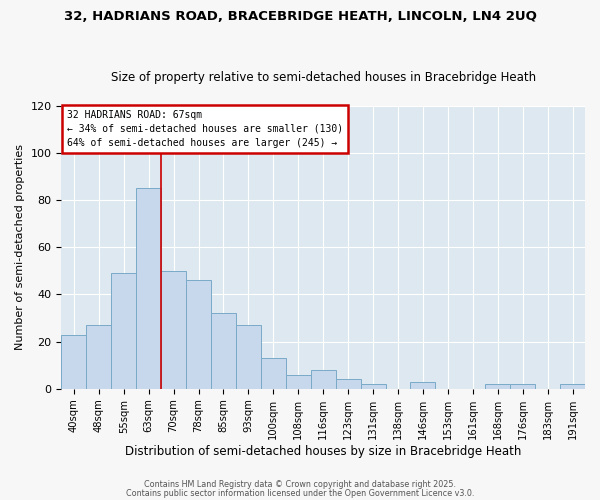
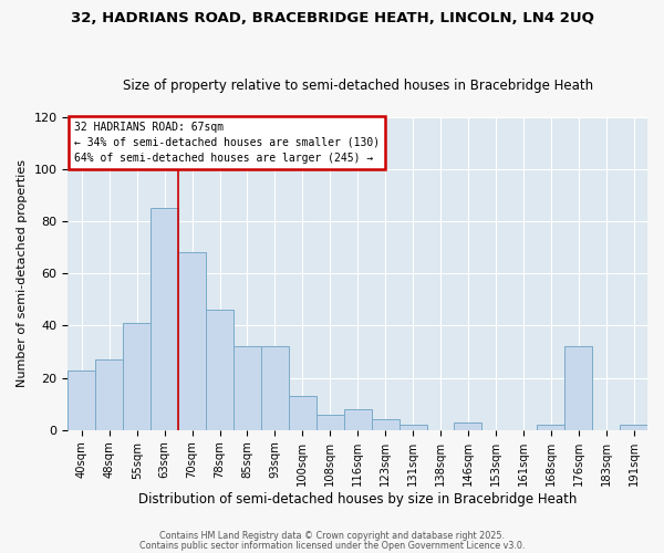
55sqm: 49 -> 41
70sqm: 50 -> 68
93sqm: 27 -> 32
176sqm: 2 -> 32
